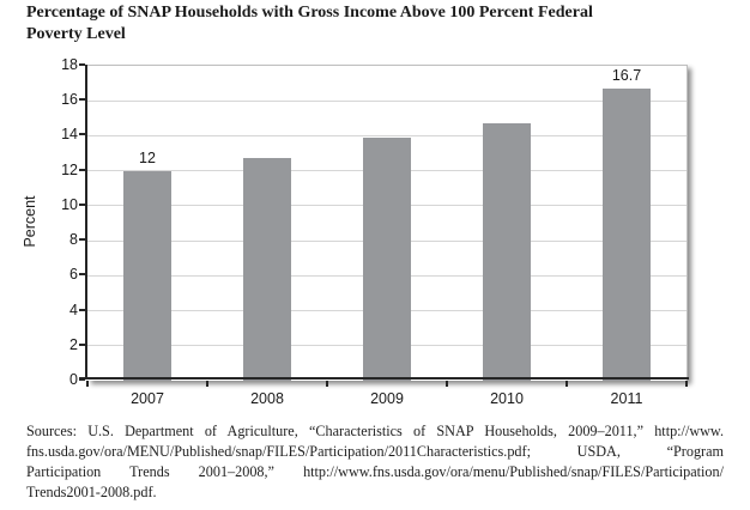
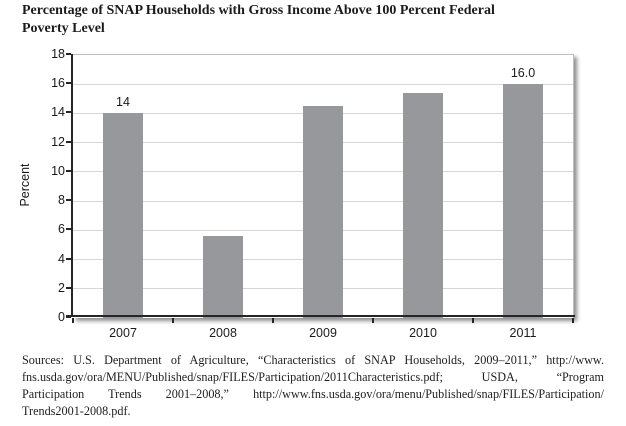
2007: 12 -> 14
2008: 12.7 -> 5.6
2009: 13.9 -> 14.5
2010: 14.7 -> 15.4
2011: 16.7 -> 16.0
